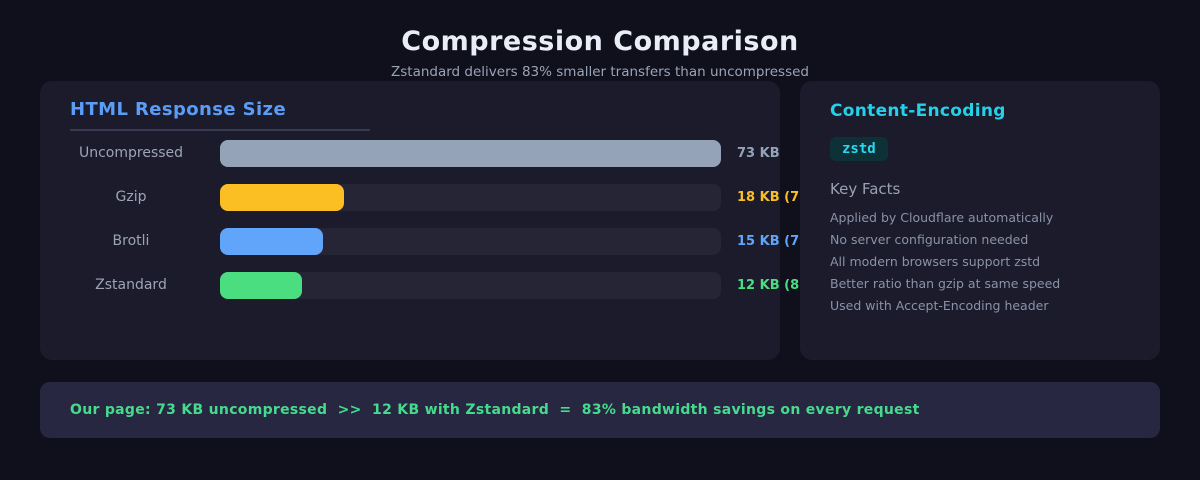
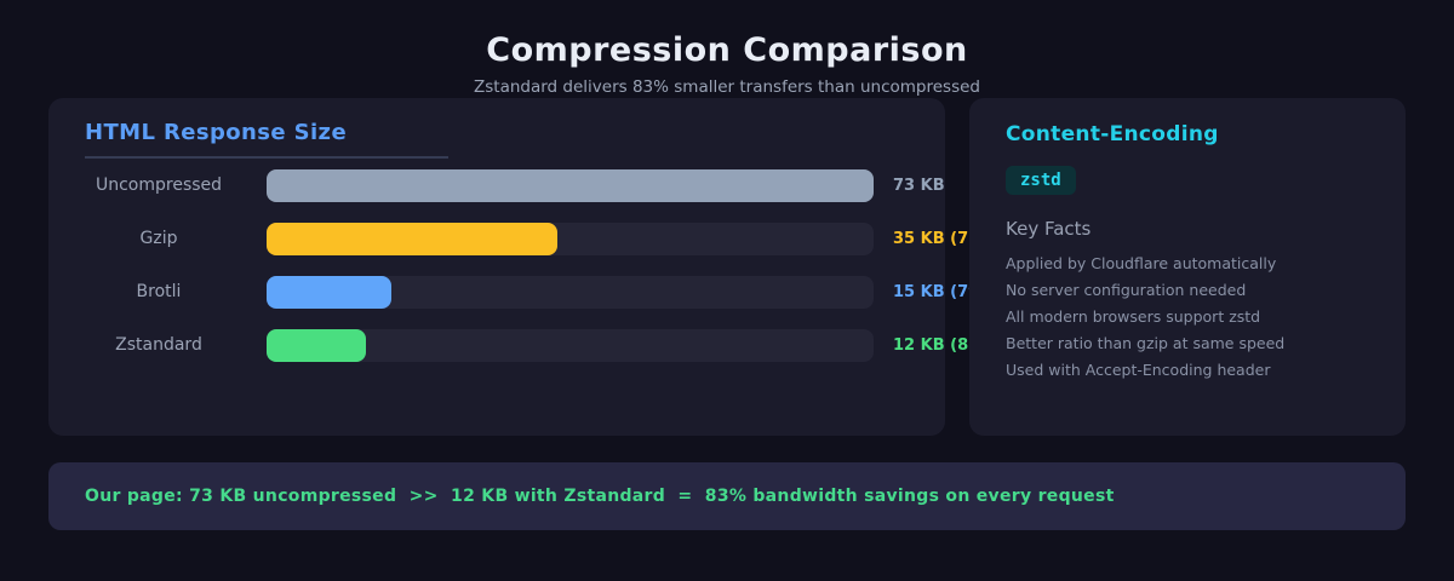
Gzip: 18 -> 35
